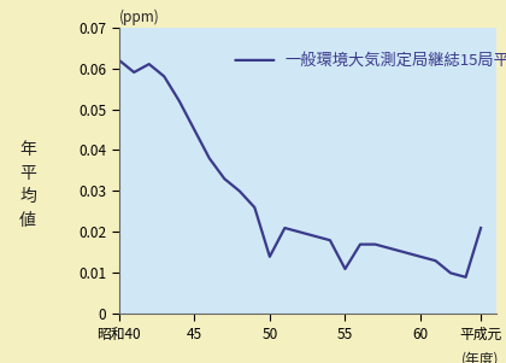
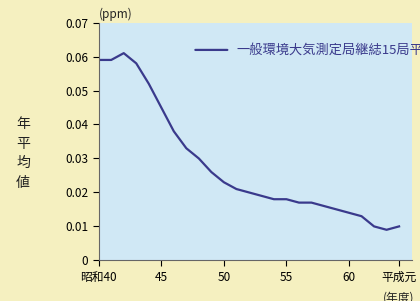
昭和40: 0.062 -> 0.059
50: 0.014 -> 0.023
55: 0.011 -> 0.018
平成元: 0.021 -> 0.010
